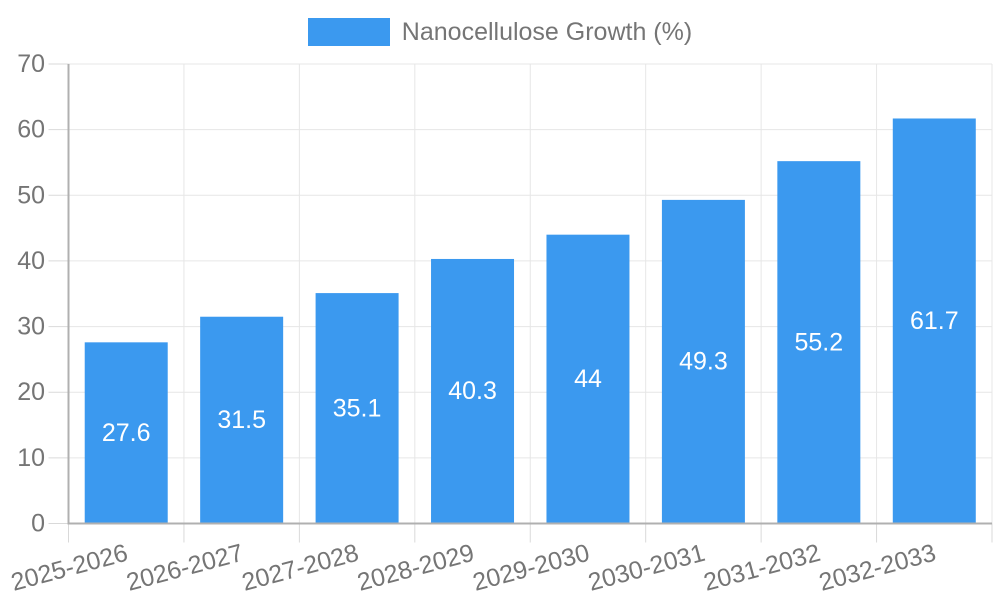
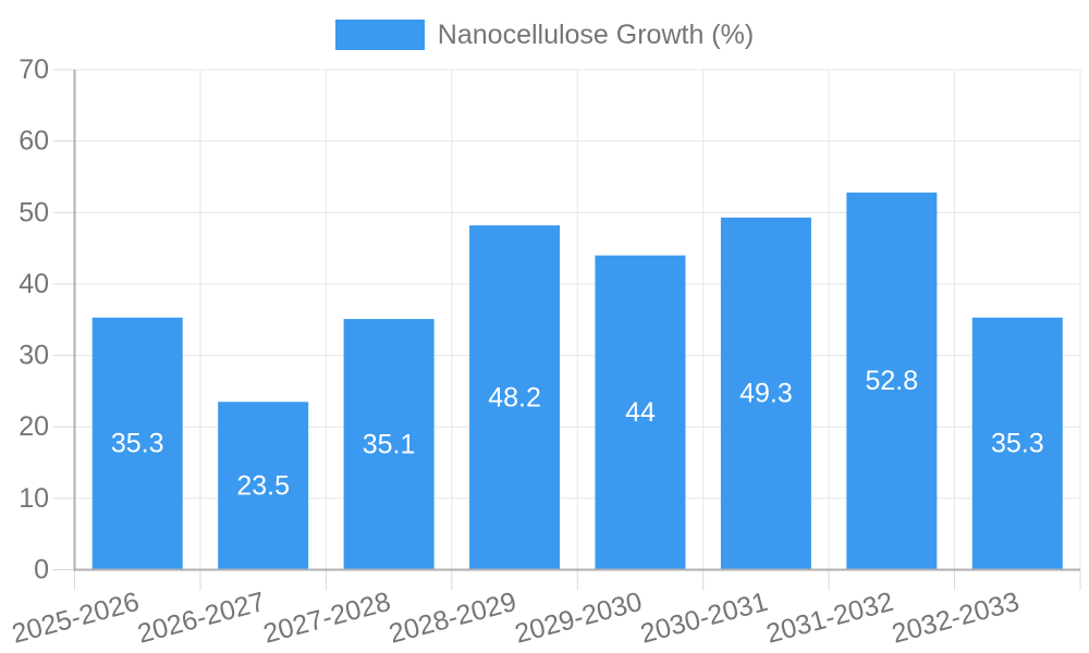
2025-2026: 27.6 -> 35.3
2026-2027: 31.5 -> 23.5
2028-2029: 40.3 -> 48.2
2031-2032: 55.2 -> 52.8
2032-2033: 61.7 -> 35.3
